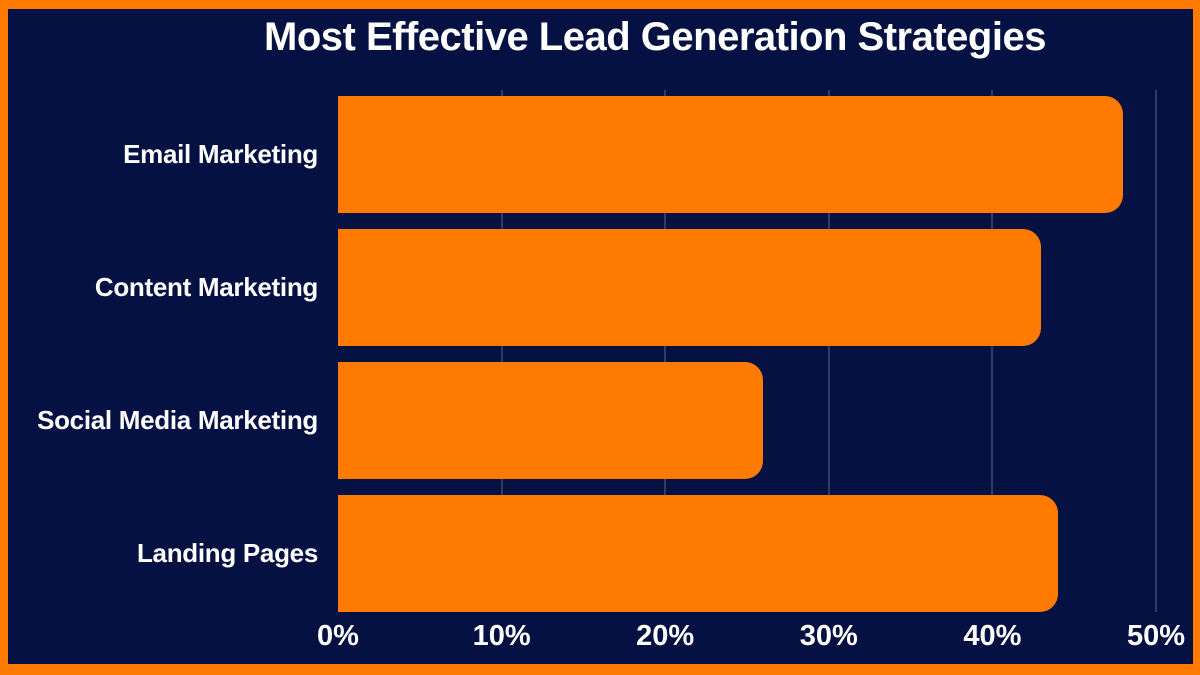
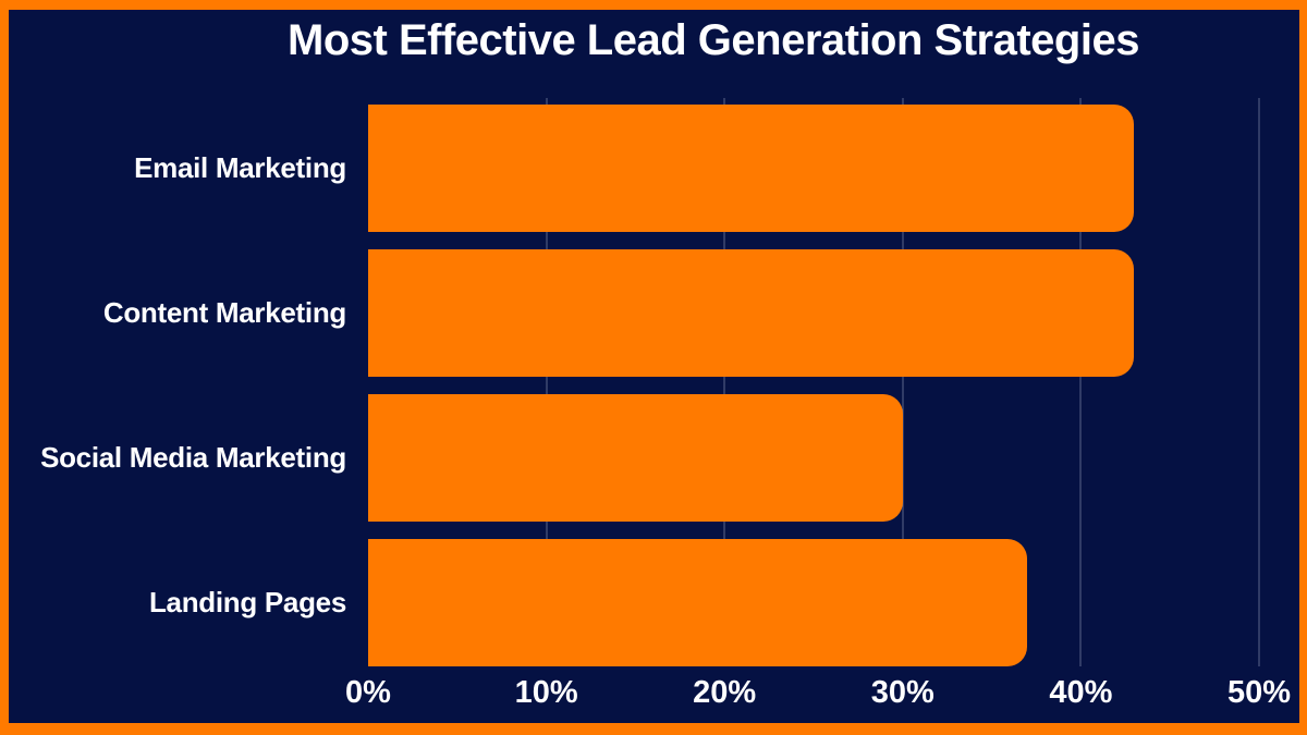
Email Marketing: 48% -> 43%
Social Media Marketing: 26% -> 30%
Landing Pages: 44% -> 37%
